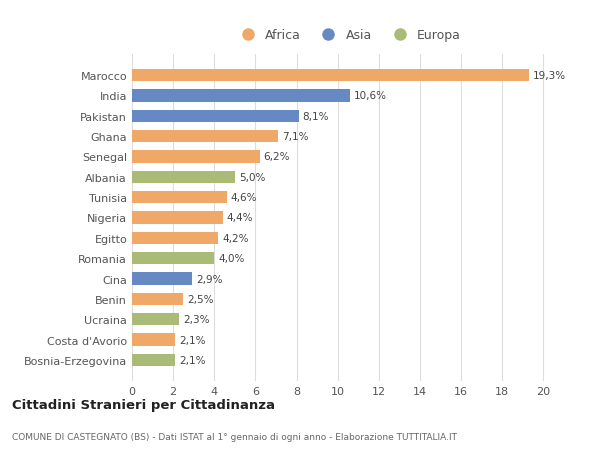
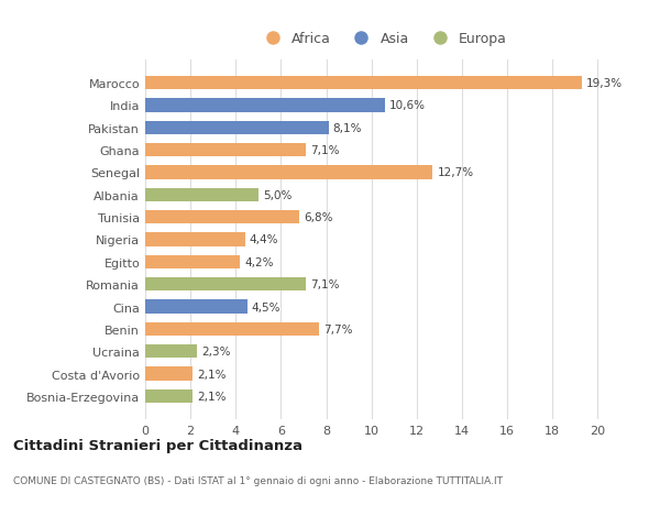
Senegal: 6,2% -> 12,7%
Tunisia: 4,6% -> 6,8%
Romania: 4,0% -> 7,1%
Cina: 2,9% -> 4,5%
Benin: 2,5% -> 7,7%
